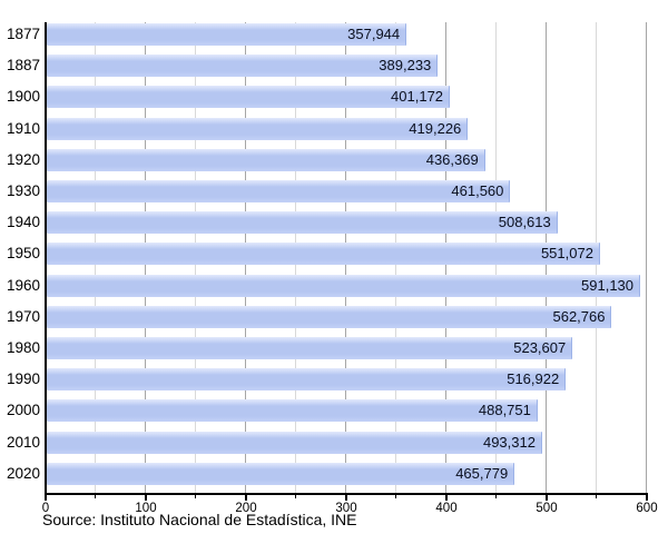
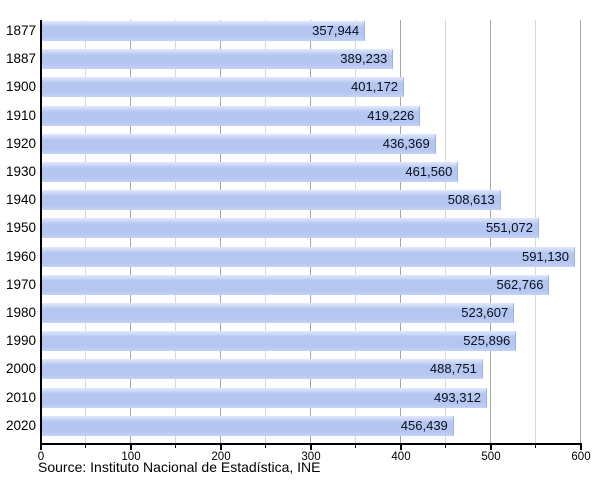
1990: 516,922 -> 525,896
2020: 465,779 -> 456,439
